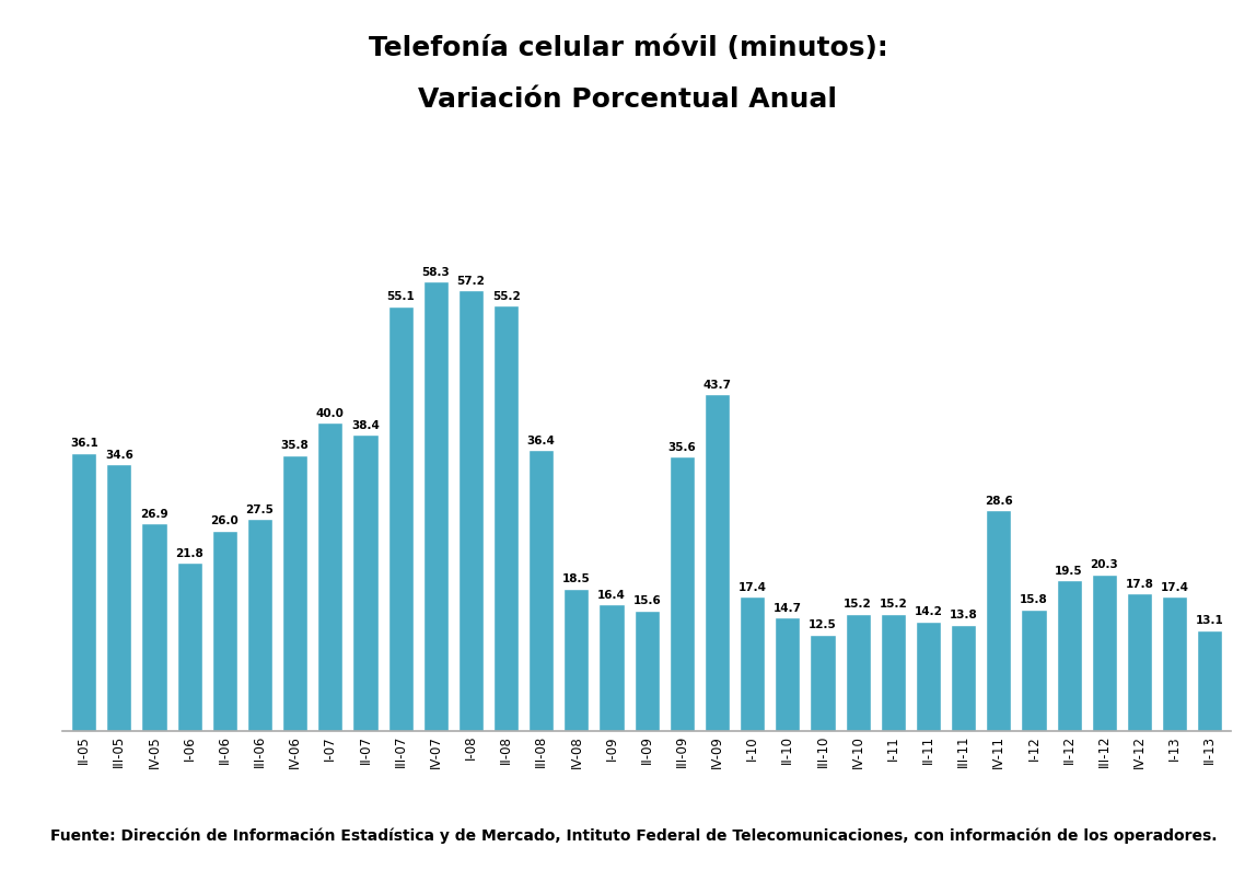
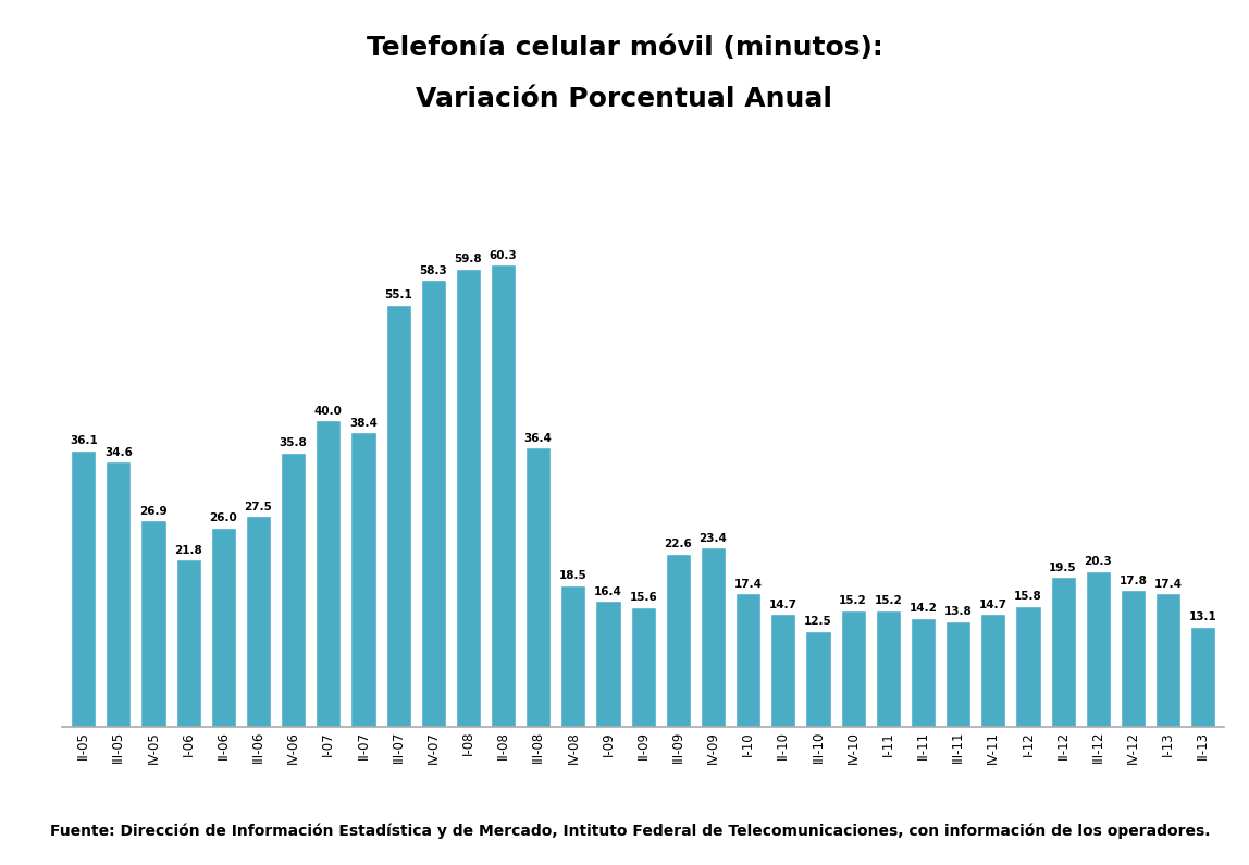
I-08: 57.2 -> 59.8
II-08: 55.2 -> 60.3
III-09: 35.6 -> 22.6
IV-09: 43.7 -> 23.4
IV-11: 28.6 -> 14.7
